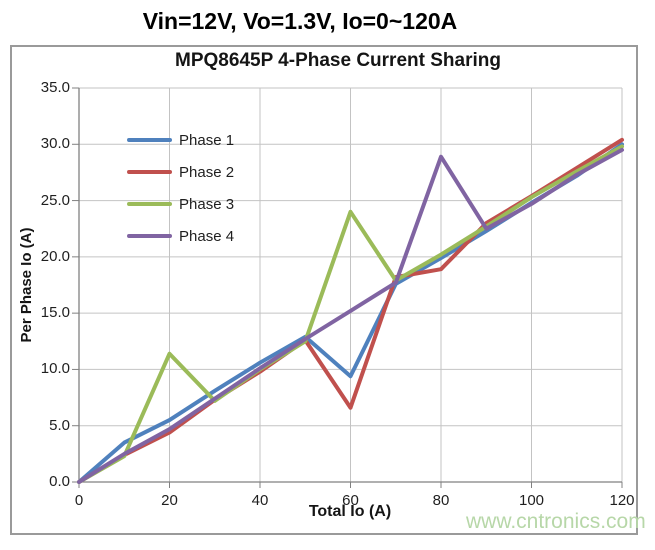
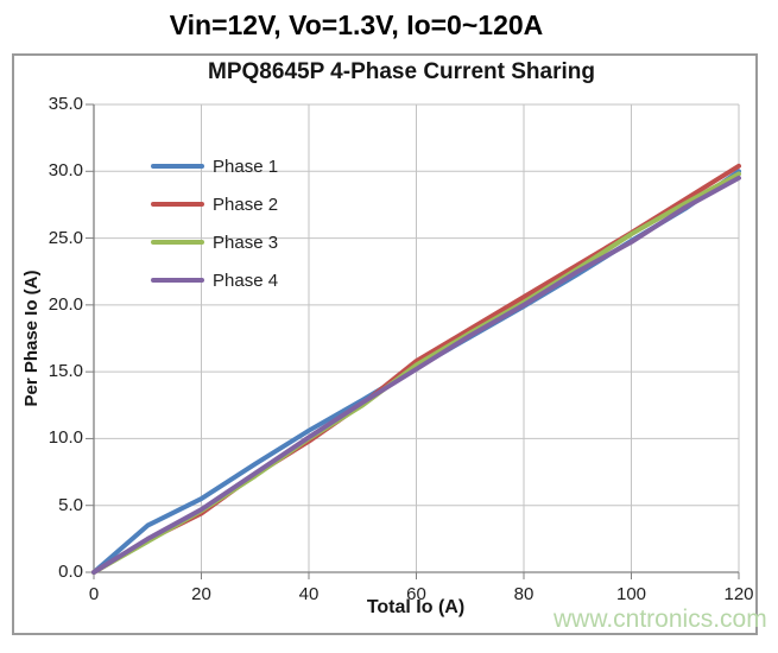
Phase 3/20: 11.4 -> 4.6
Phase 1/60: 9.4 -> 15.3
Phase 2/60: 6.6 -> 15.8
Phase 3/60: 24.0 -> 15.5
Phase 2/80: 18.9 -> 20.6
Phase 4/80: 28.9 -> 20.0
